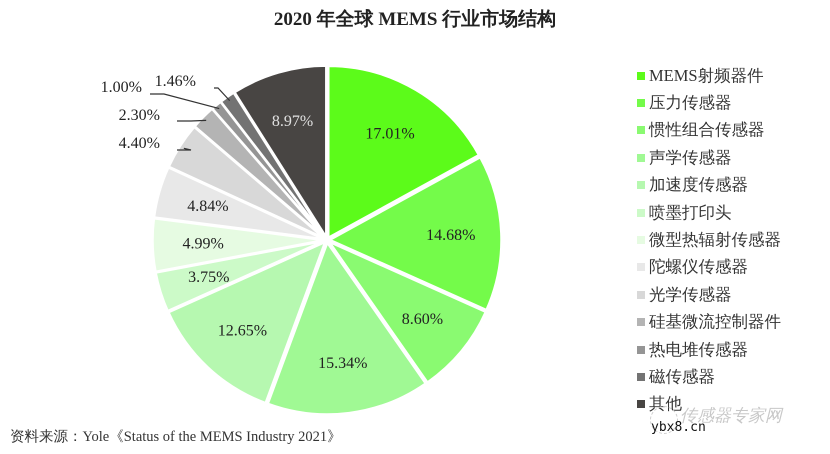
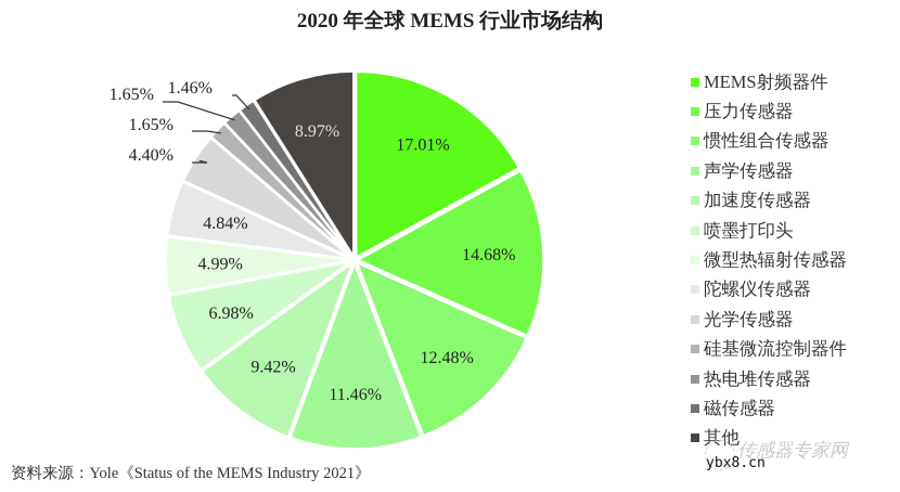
惯性组合传感器: 8.60% -> 12.48%
声学传感器: 15.34% -> 11.46%
加速度传感器: 12.65% -> 9.42%
喷墨打印头: 3.75% -> 6.98%
硅基微流控制器件: 2.30% -> 1.65%
热电堆传感器: 1.00% -> 1.65%
